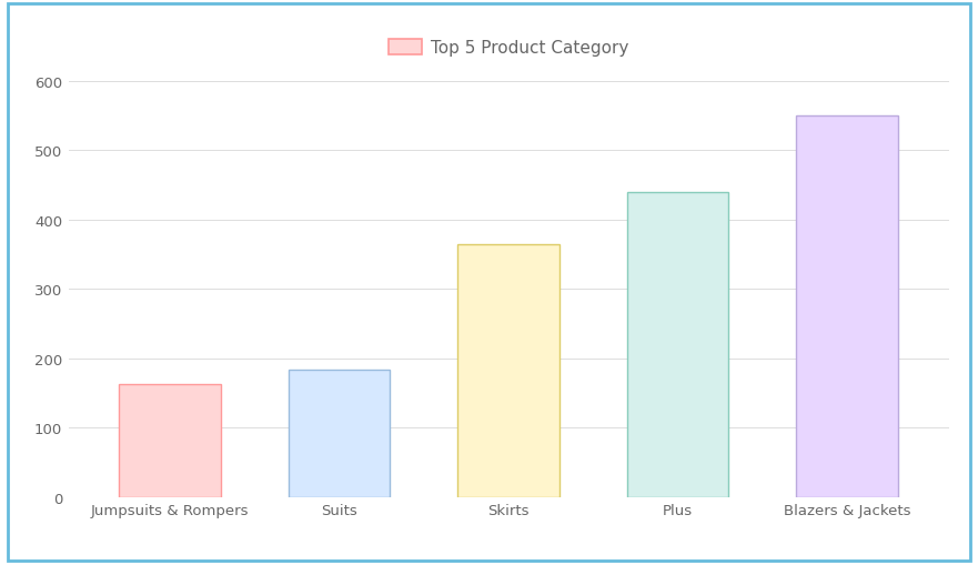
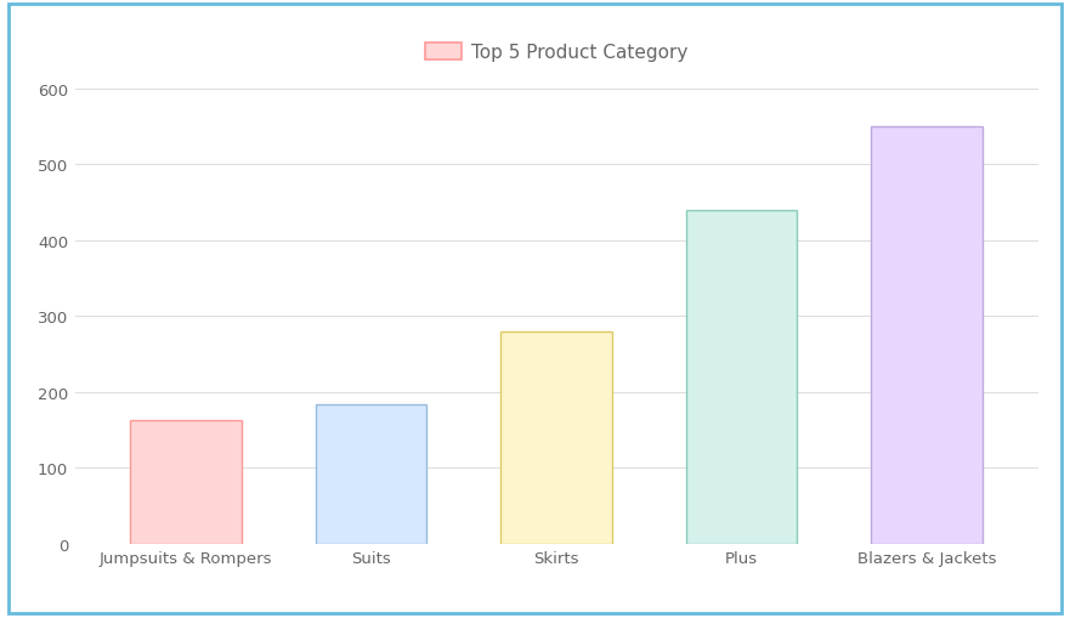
Skirts: 365 -> 280
